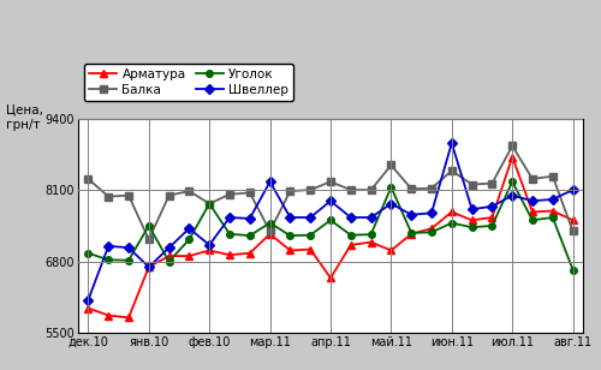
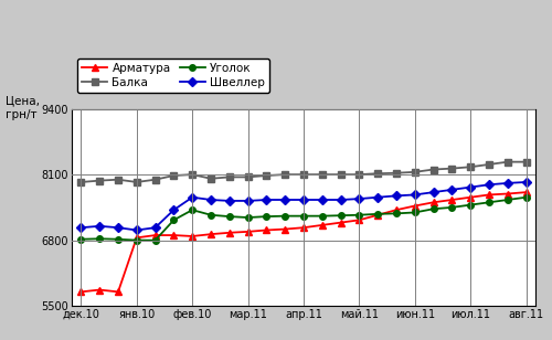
Арматура/дек.10: 5950 -> 5780
Балка/дек.10: 8300 -> 7950
Уголок/дек.10: 6950 -> 6820
Швеллер/дек.10: 6100 -> 7050
Арматура/янв.10: 6700 -> 6850
Балка/янв.10: 7200 -> 7950
Уголок/янв.10: 7450 -> 6800
Швеллер/янв.10: 6700 -> 7000
Арматура/фев.10: 7000 -> 6880
Балка/фев.10: 7850 -> 8100
Уголок/фев.10: 7850 -> 7400
Швеллер/фев.10: 7100 -> 7650
Арматура/мар.11: 7300 -> 6970
Балка/мар.11: 7350 -> 8050
Уголок/мар.11: 7500 -> 7250
Швеллер/мар.11: 8250 -> 7580
Арматура/апр.11: 6500 -> 7050
Балка/апр.11: 8250 -> 8100
Уголок/апр.11: 7550 -> 7280
Швеллер/апр.11: 7900 -> 7600
Арматура/май.11: 7000 -> 7200
Балка/май.11: 8550 -> 8100
Уголок/май.11: 8150 -> 7300
Швеллер/май.11: 7850 -> 7620
Арматура/июн.11: 7700 -> 7480
Балка/июн.11: 8450 -> 8150
Уголок/июн.11: 7500 -> 7350
Швеллер/июн.11: 8950 -> 7700
Арматура/июл.11: 8700 -> 7650
Балка/июл.11: 8900 -> 8250
Уголок/июл.11: 8250 -> 7500
Швеллер/июл.11: 8000 -> 7850
Арматура/авг.11: 7550 -> 7750
Балка/авг.11: 7350 -> 8350
Уголок/авг.11: 6650 -> 7650
Швеллер/авг.11: 8100 -> 7950
